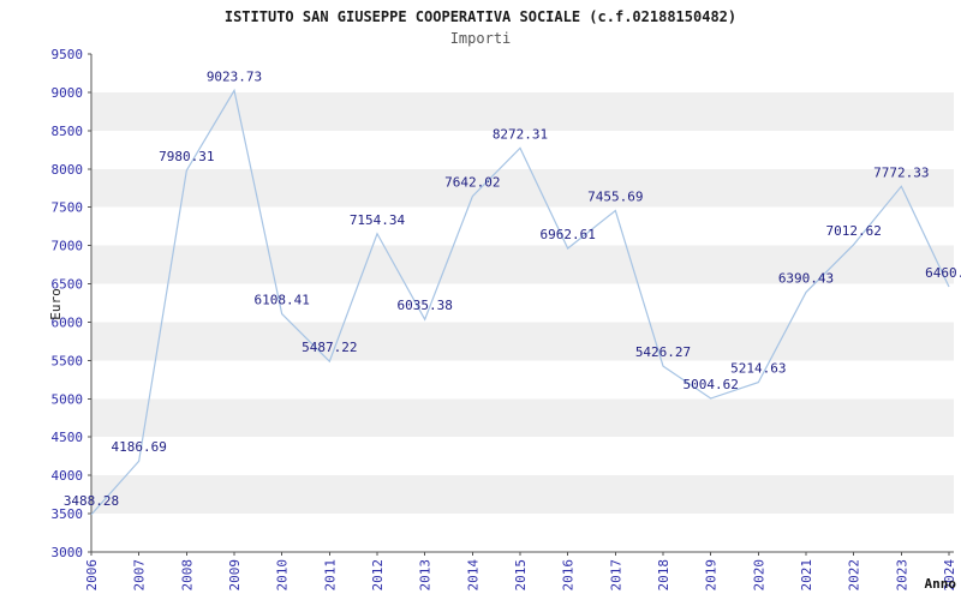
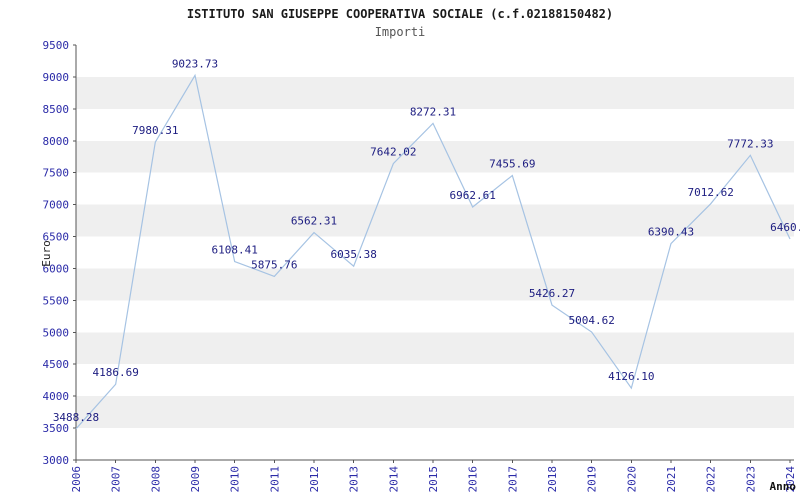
2011: 5487.22 -> 5875.76
2012: 7154.34 -> 6562.31
2020: 5214.63 -> 4126.10
